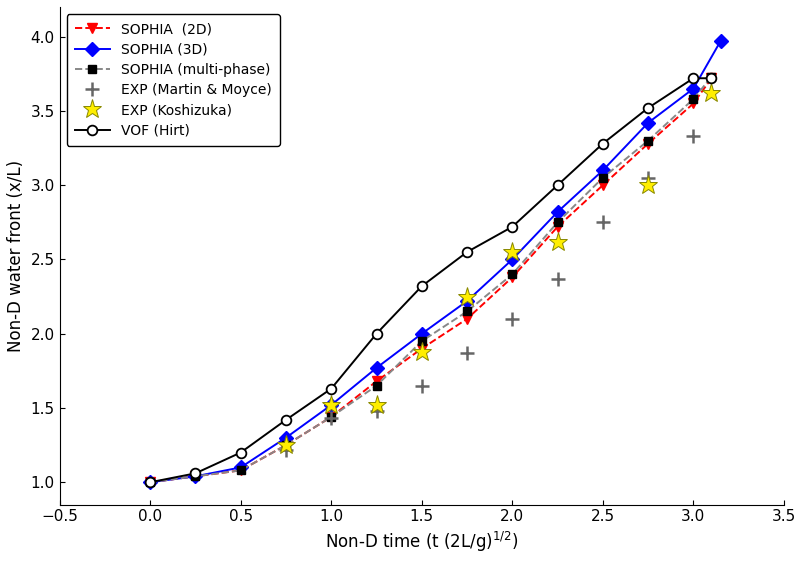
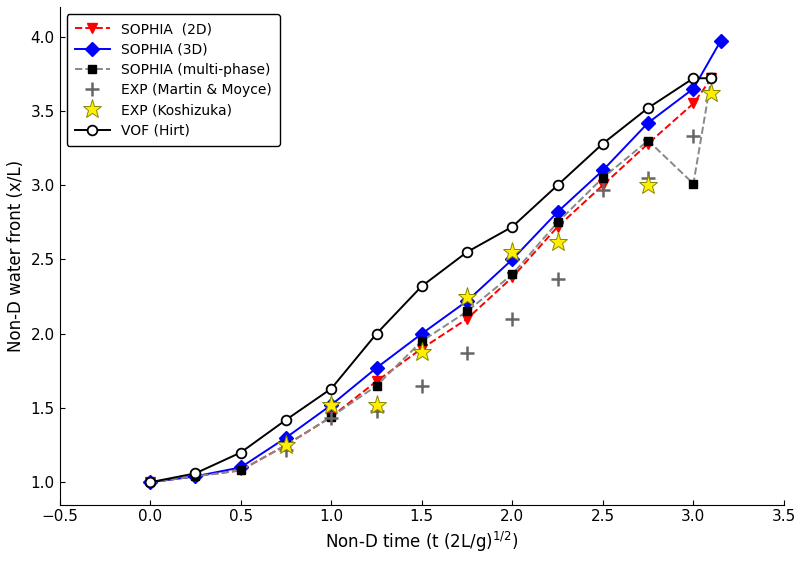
EXP (Martin & Moyce)/2.5: 2.75 -> 2.97
SOPHIA (multi-phase)/3.0: 3.58 -> 3.01
